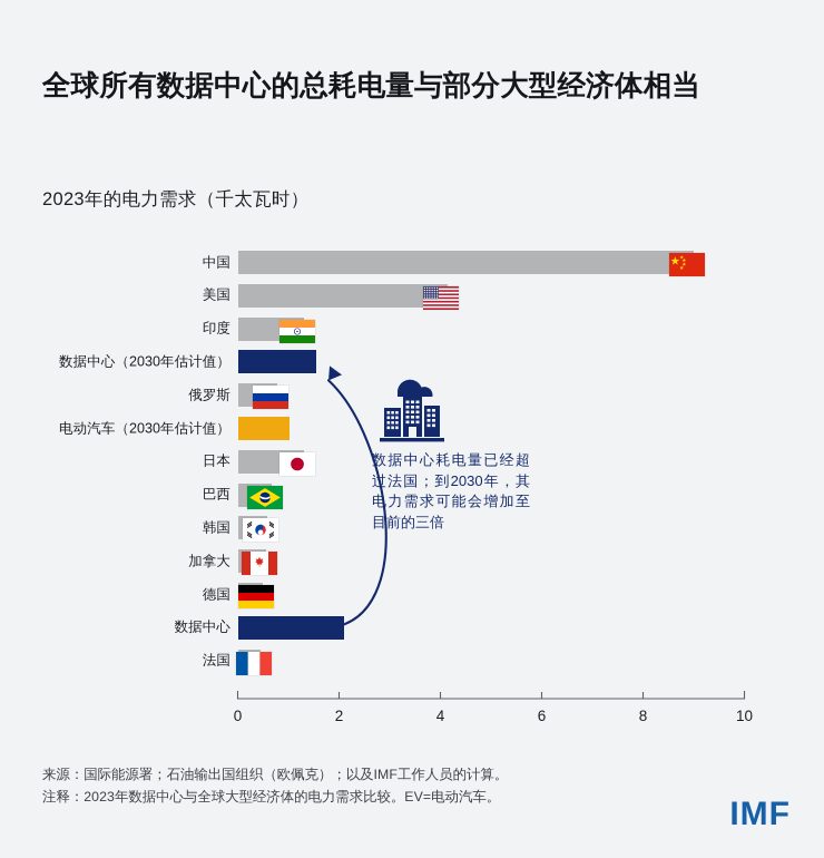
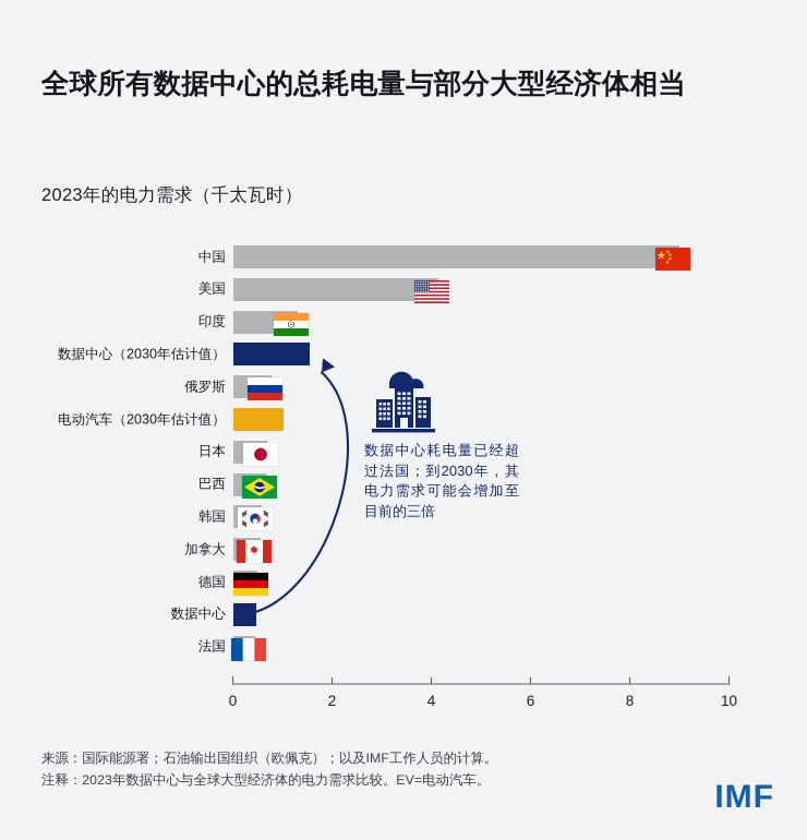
日本: 1.3 -> 0.7
数据中心: 2.1 -> 0.5
